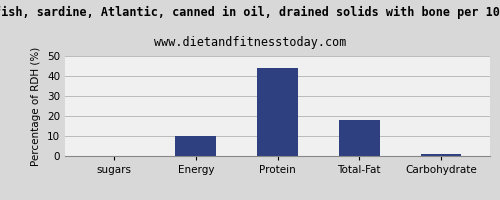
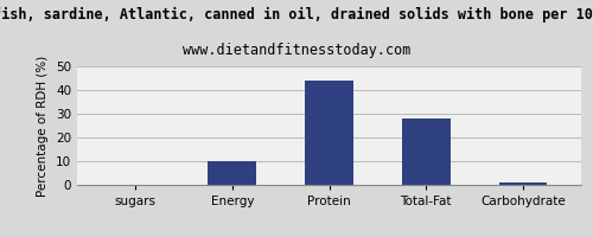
Total-Fat: 18 -> 28
